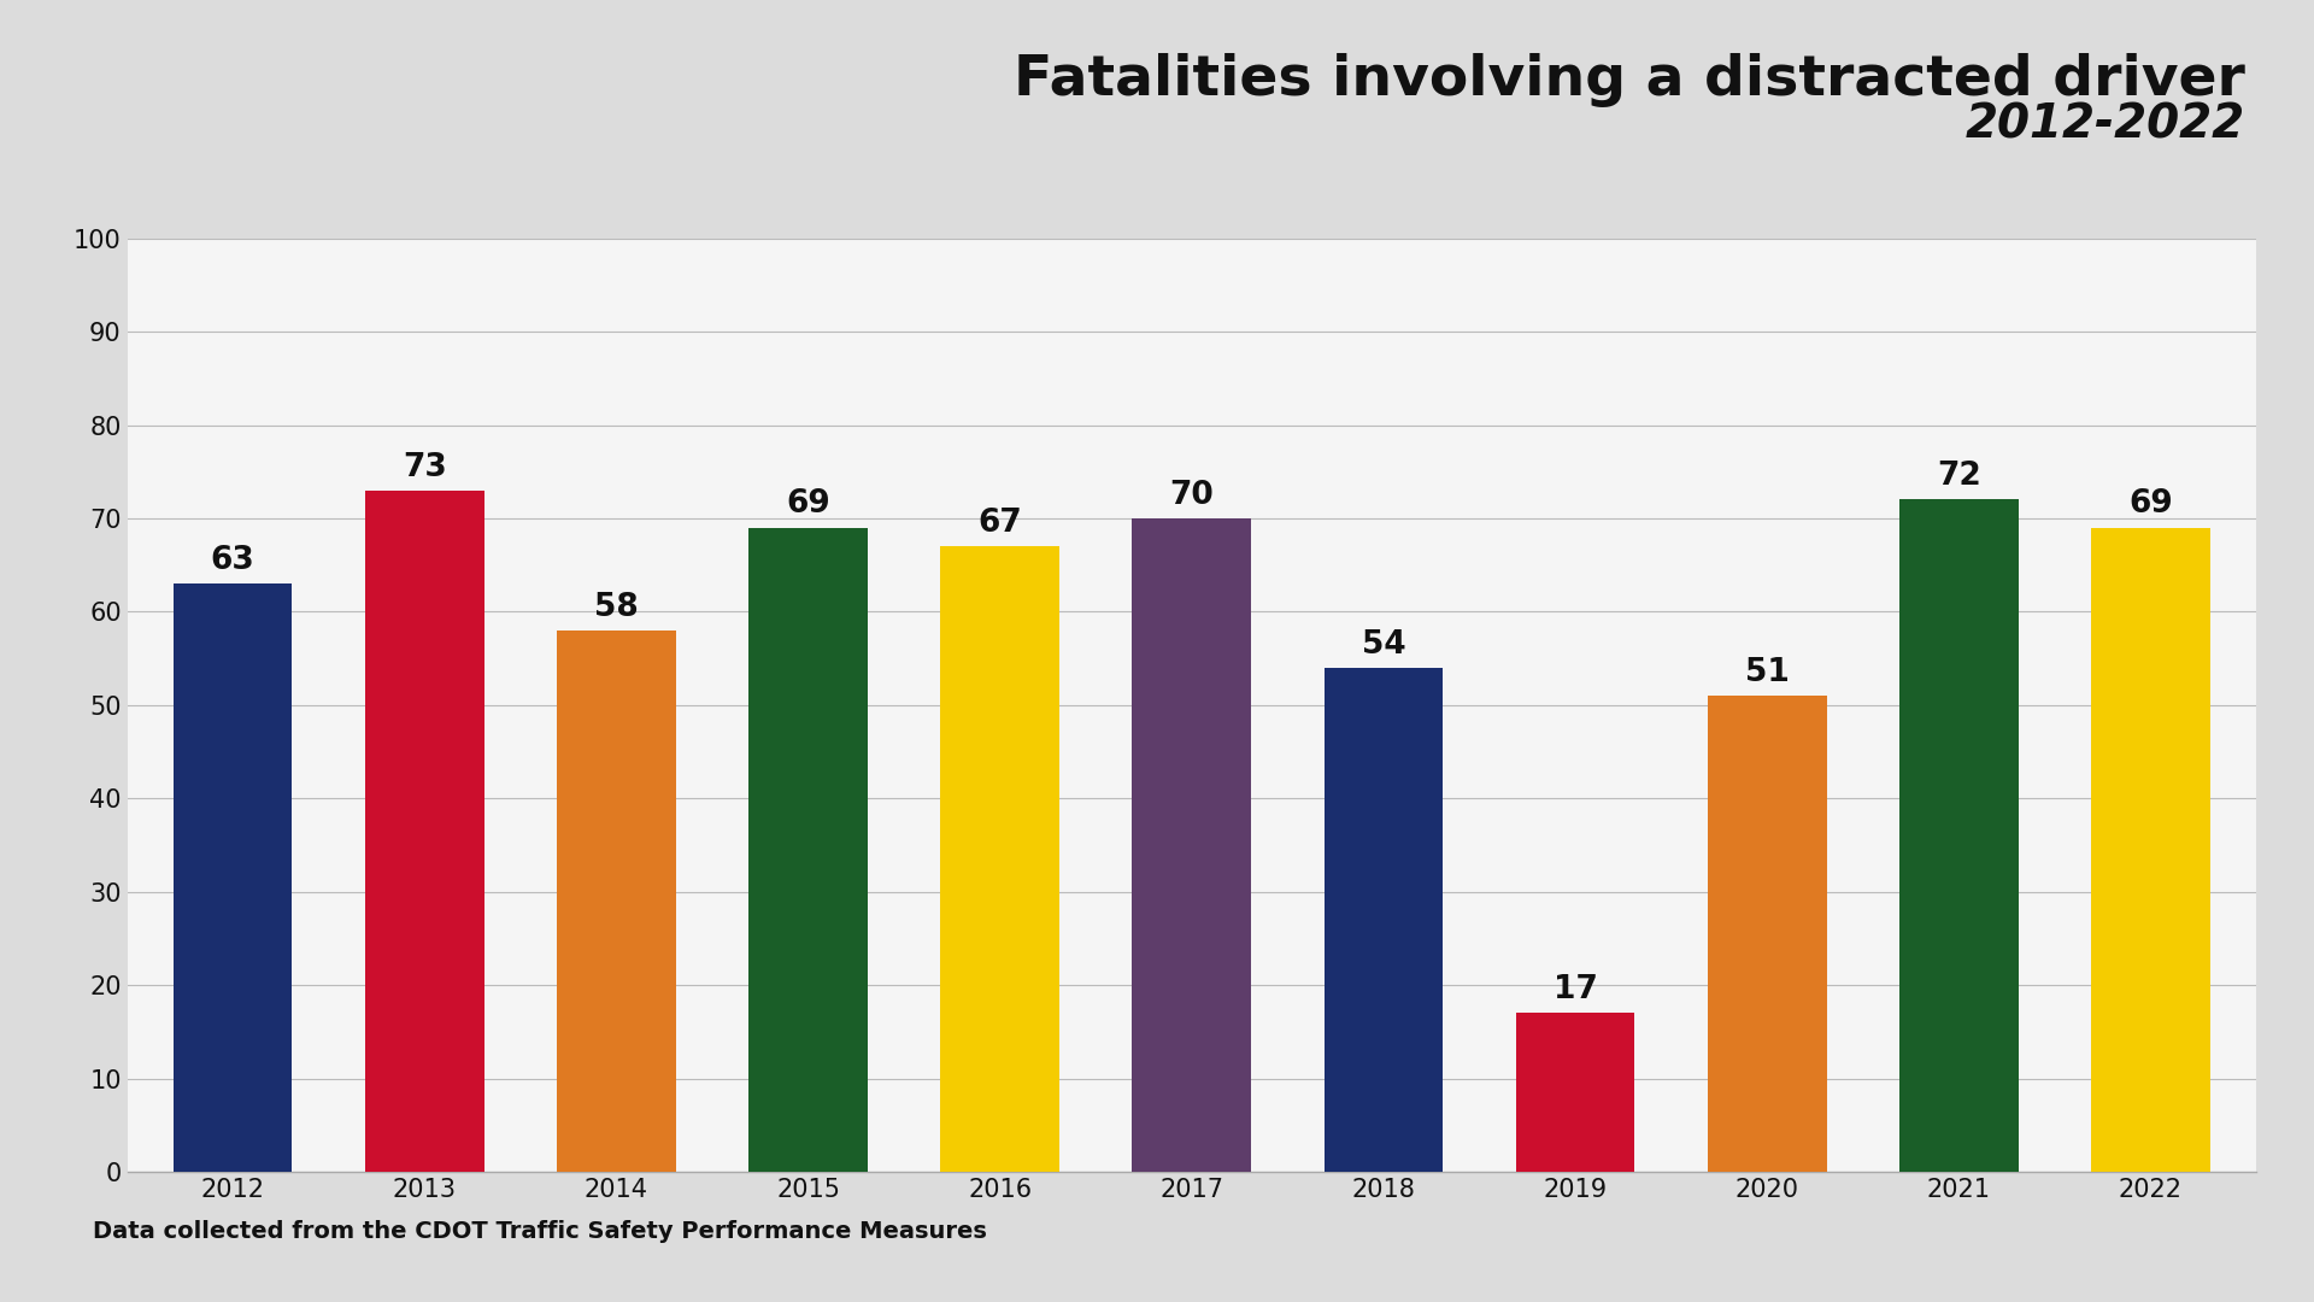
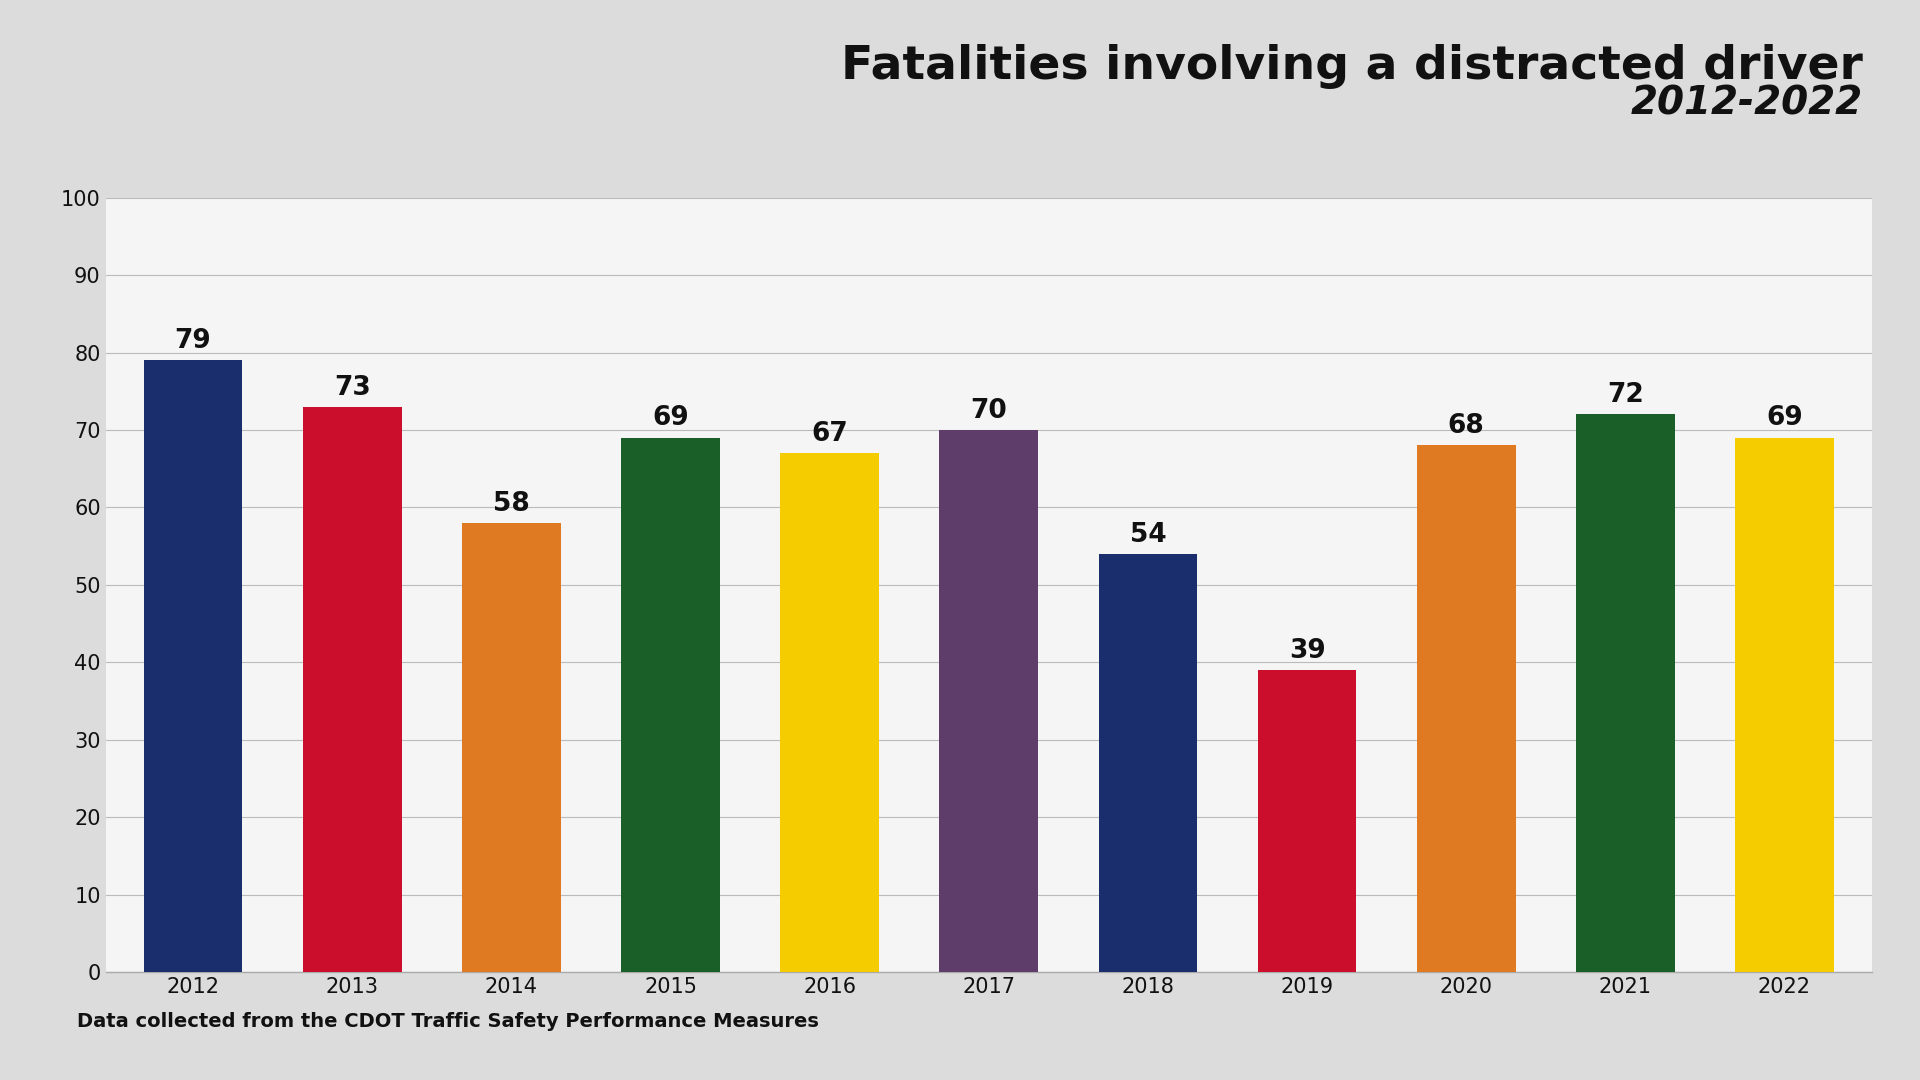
2012: 63 -> 79
2019: 17 -> 39
2020: 51 -> 68
